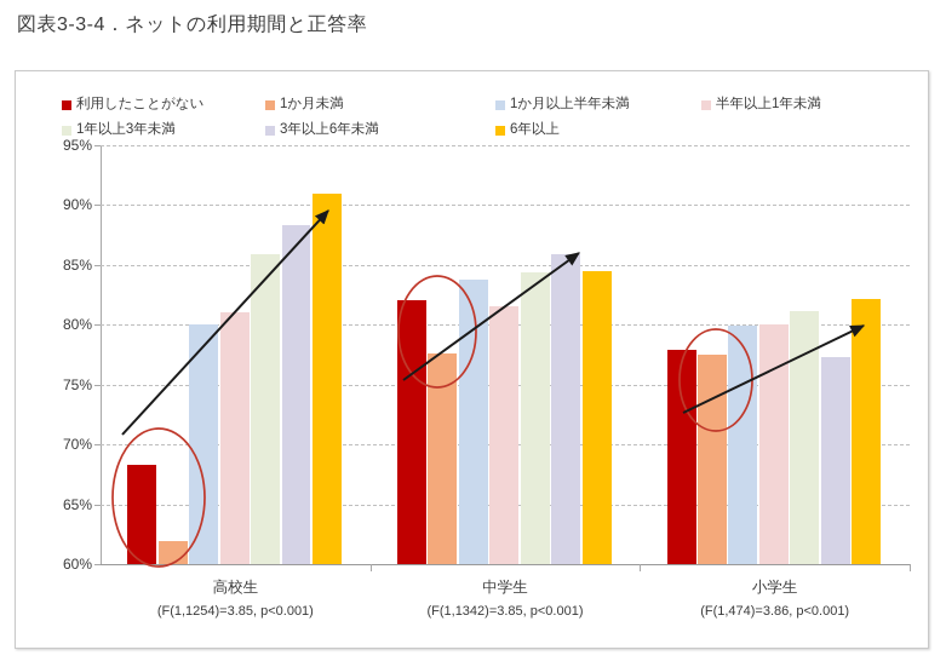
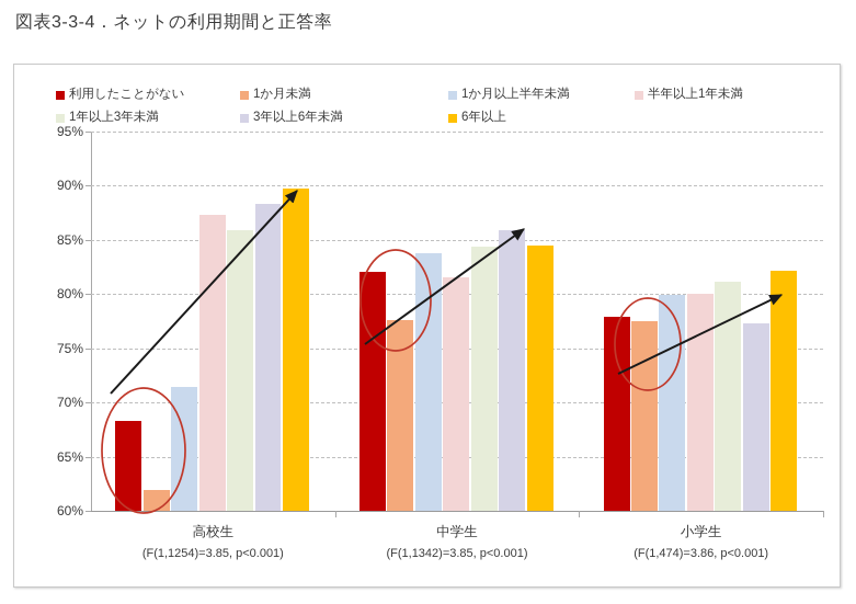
1か月以上半年未満/高校生: 80% -> 71%
半年以上1年未満/高校生: 81% -> 87%
6年以上/高校生: 91% -> 90%
